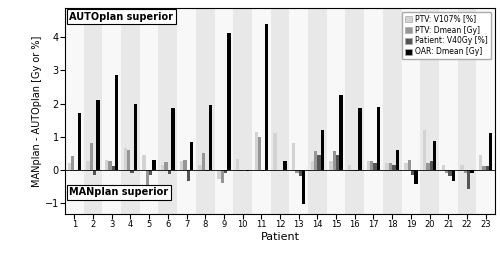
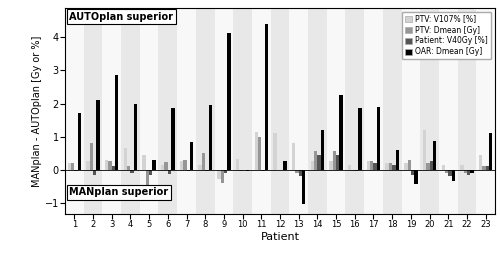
PTV: Dmean [Gy]/1: 0.40 -> 0.20
PTV: Dmean [Gy]/4: 0.60 -> 0.12
Patient: V40Gy [%]/7: -0.35 -> -0.05
Patient: V40Gy [%]/22: -0.60 -> -0.15
